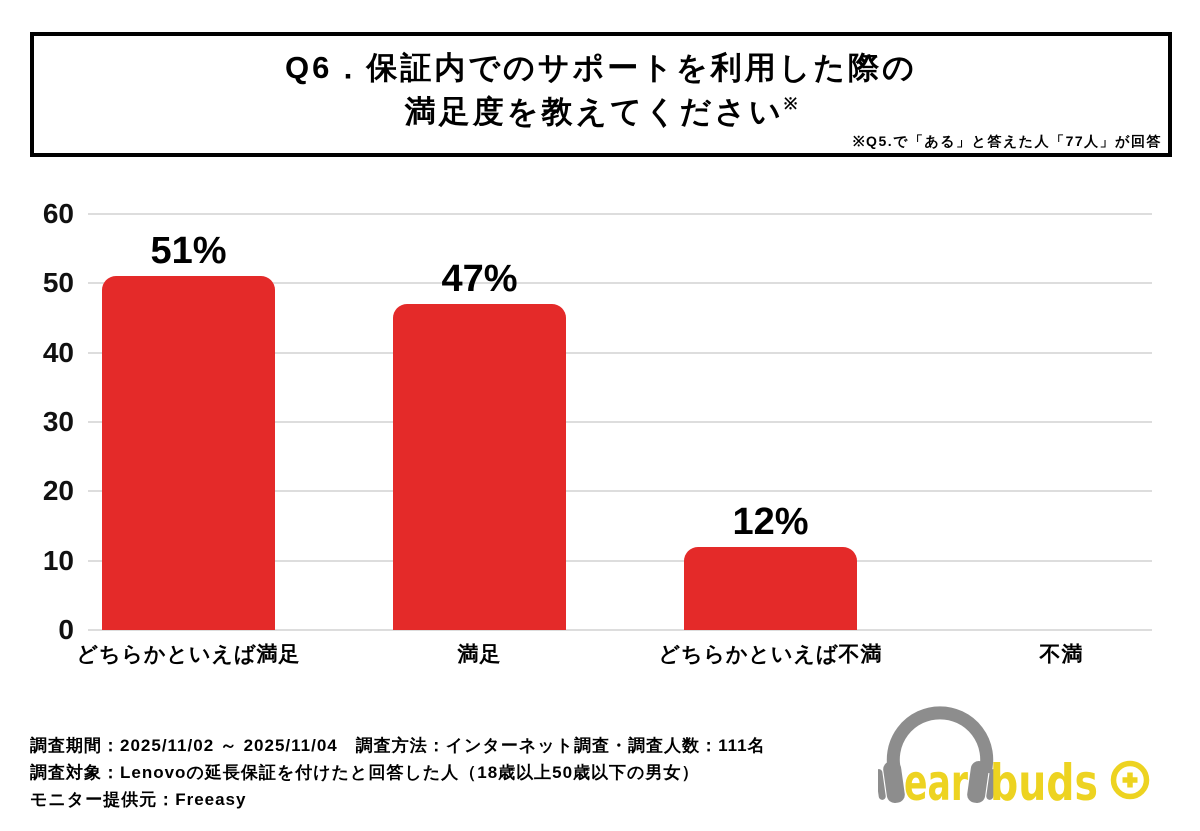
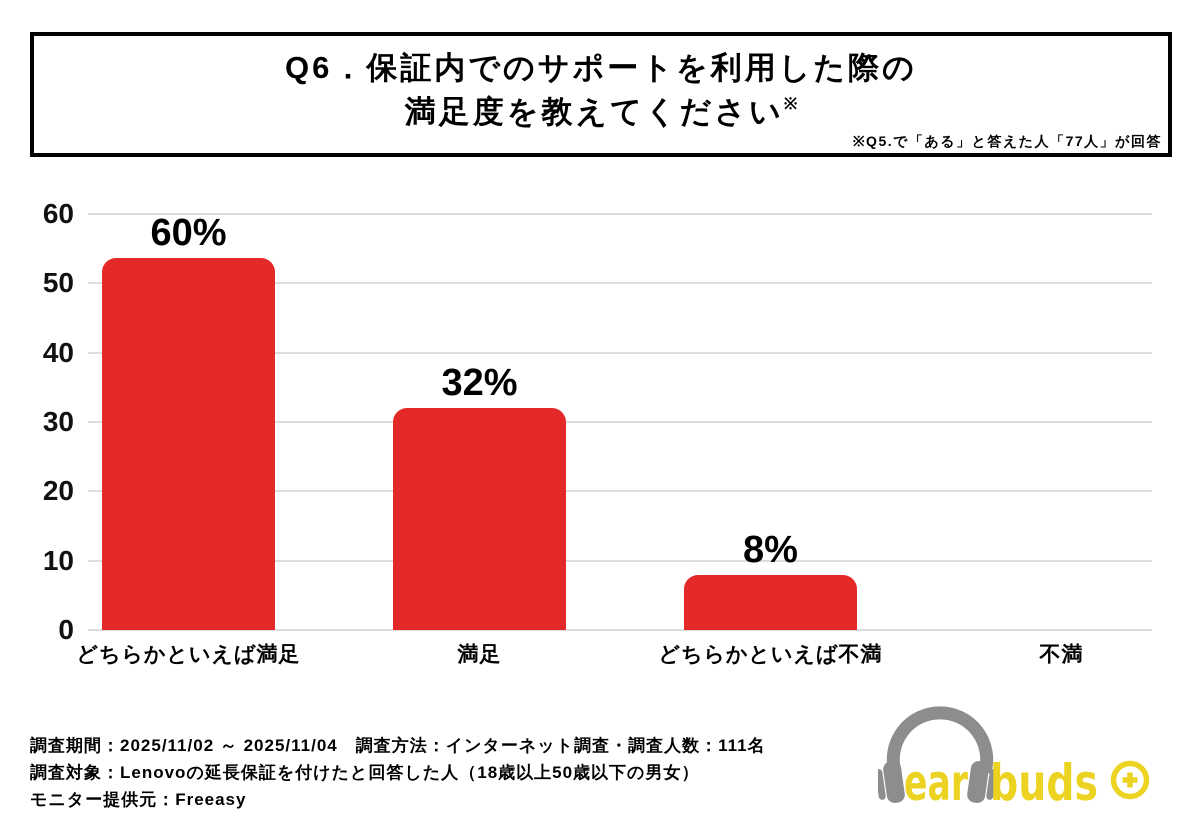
どちらかといえば満足: 51% -> 60%
満足: 47% -> 32%
どちらかといえば不満: 12% -> 8%
